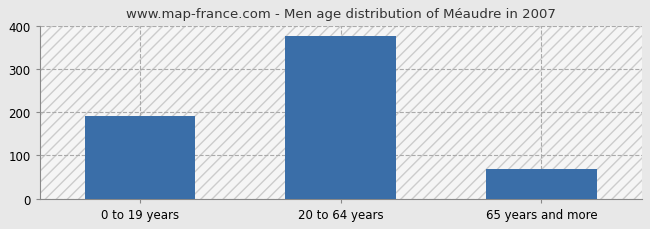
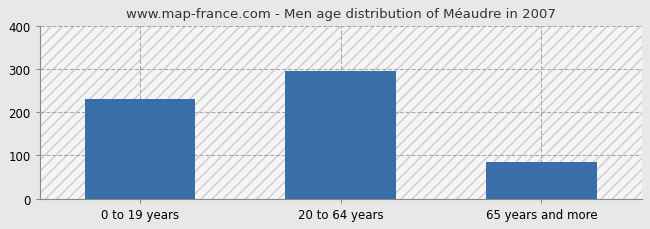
0 to 19 years: 190 -> 230
20 to 64 years: 375 -> 295
65 years and more: 68 -> 85
